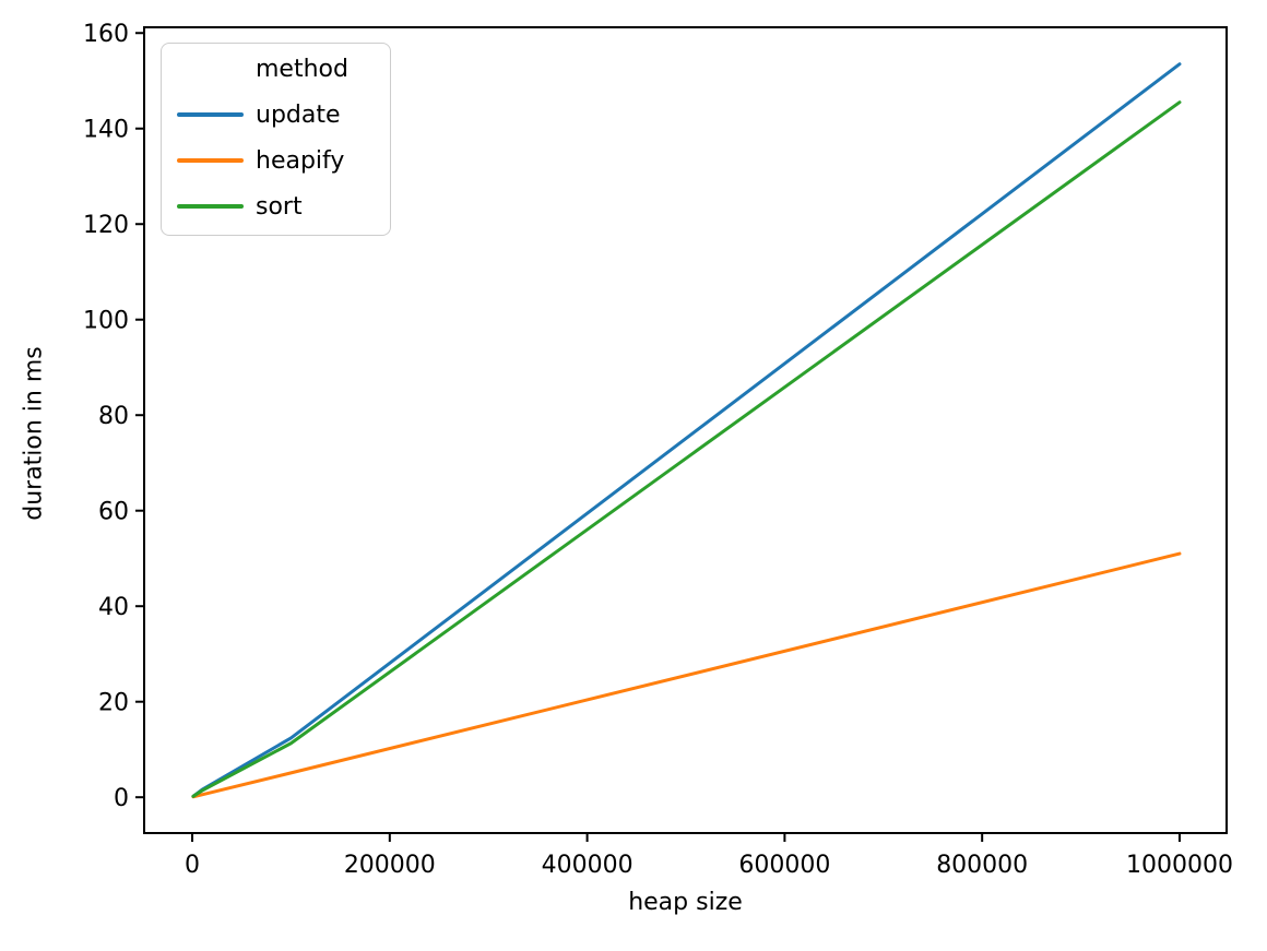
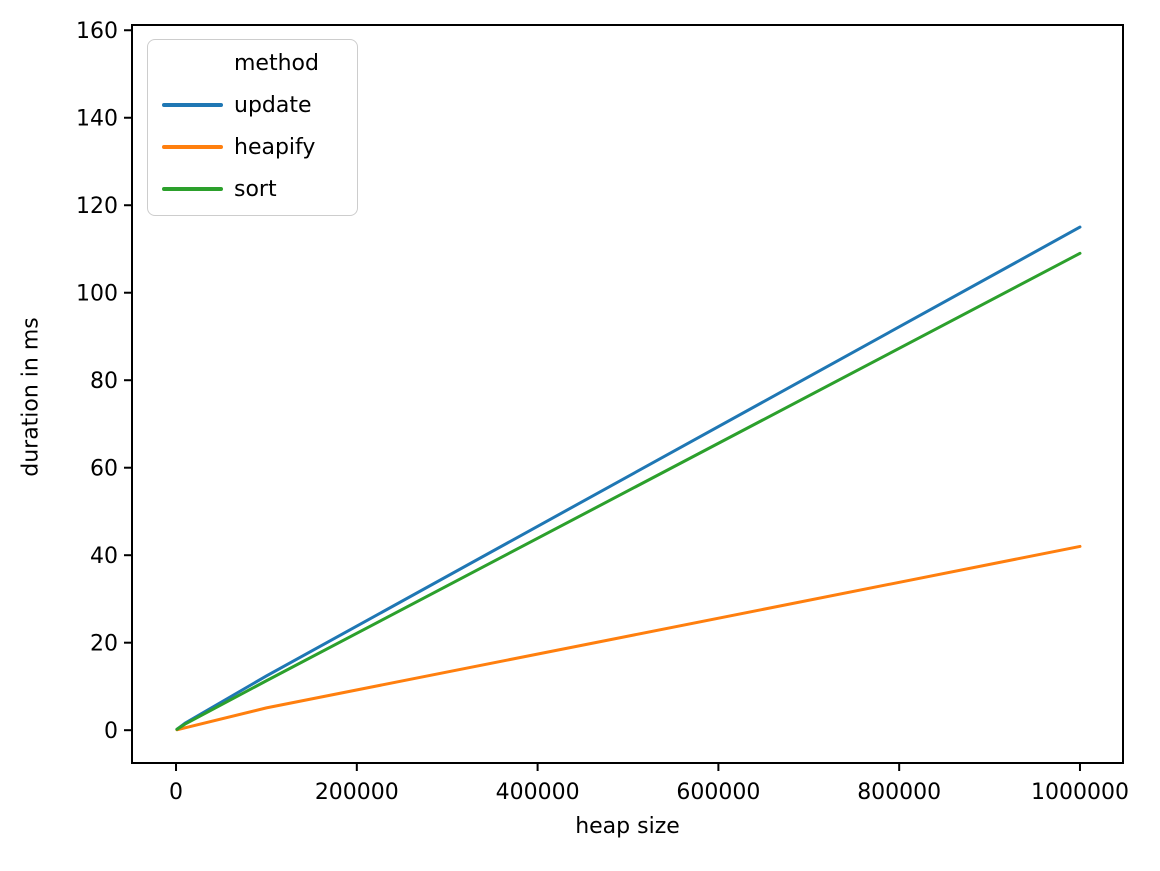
update/1000000: 154 -> 115
heapify/1000000: 51 -> 42
sort/1000000: 146 -> 109
